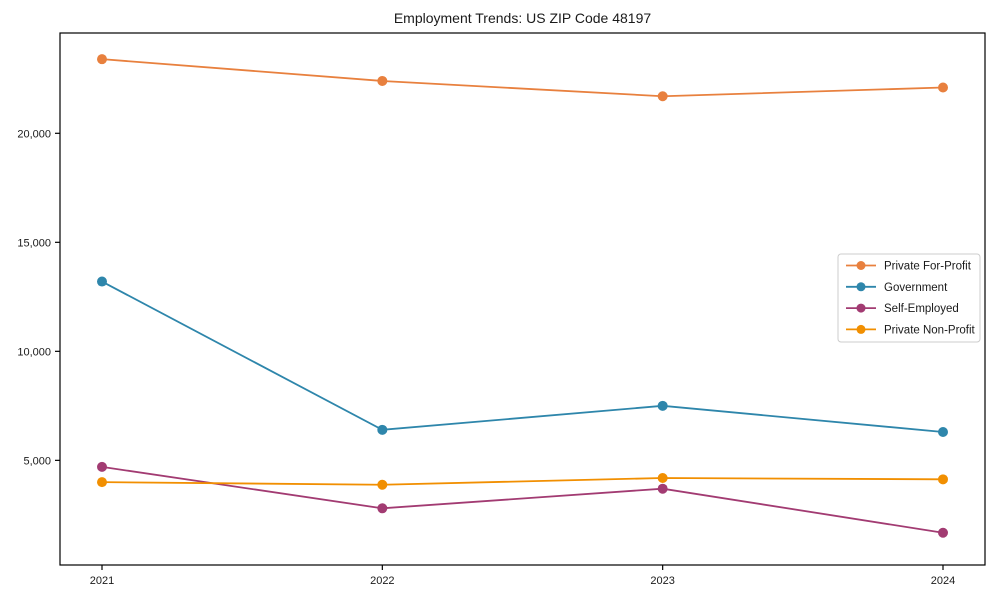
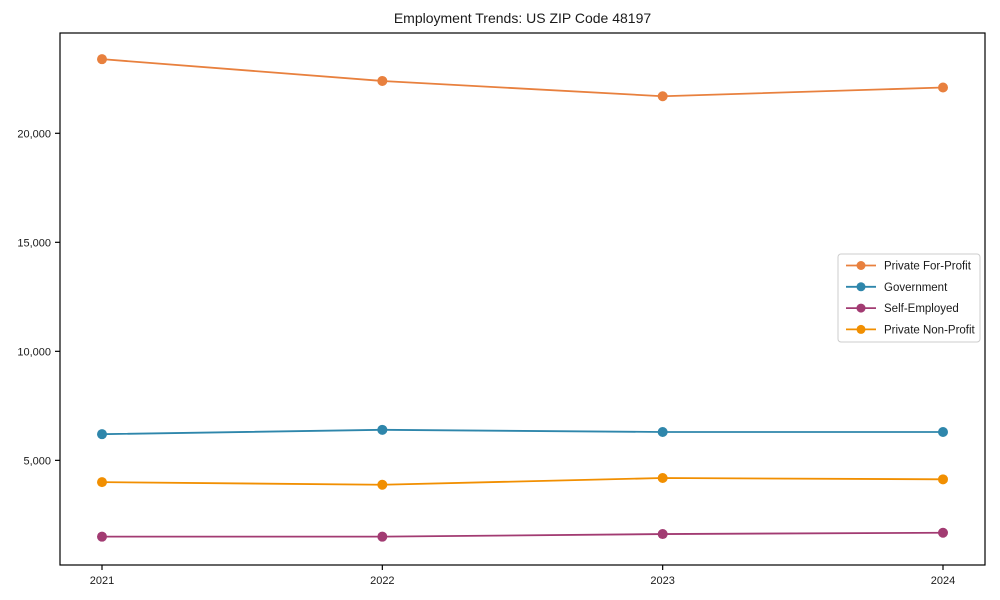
Government/2021: 13200 -> 6200
Self-Employed/2021: 4700 -> 1500
Self-Employed/2022: 2800 -> 1500
Government/2023: 7500 -> 6300
Self-Employed/2023: 3700 -> 1600
